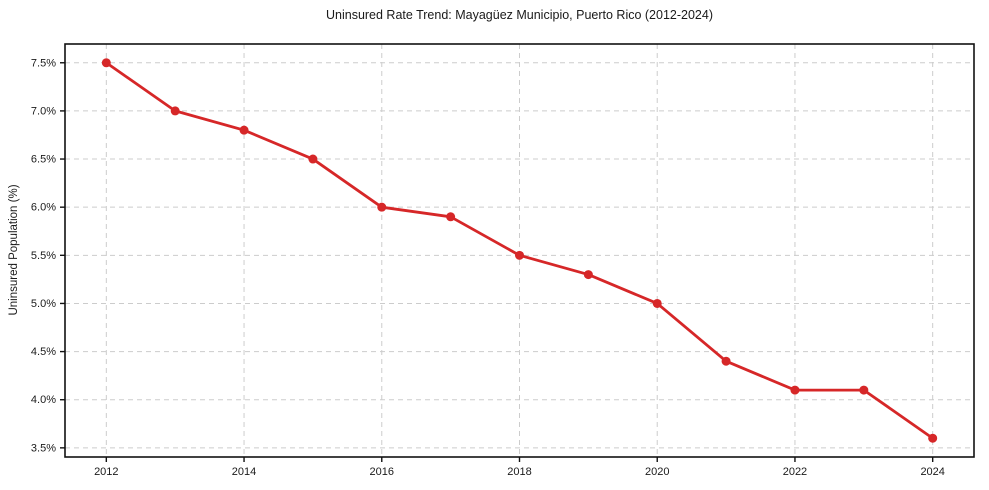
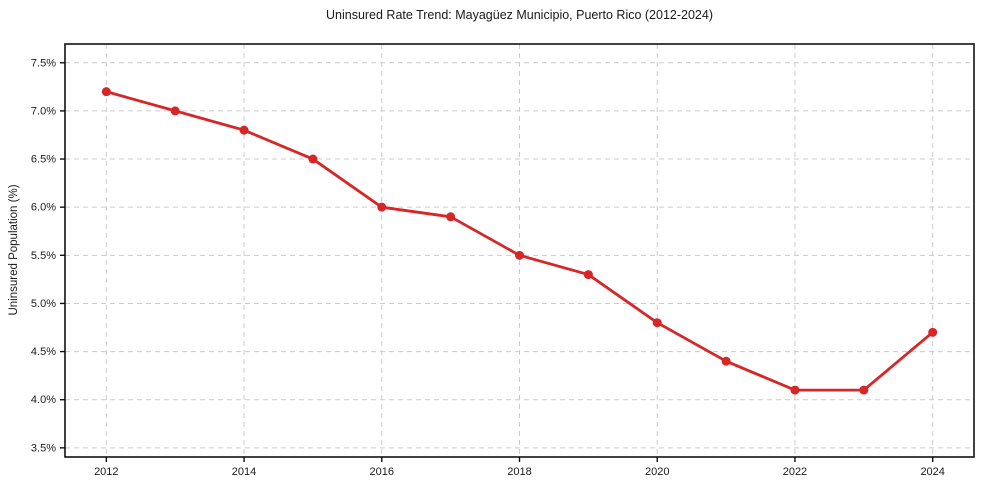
2012: 7.5% -> 7.2%
2020: 5.0% -> 4.8%
2024: 3.6% -> 4.7%
